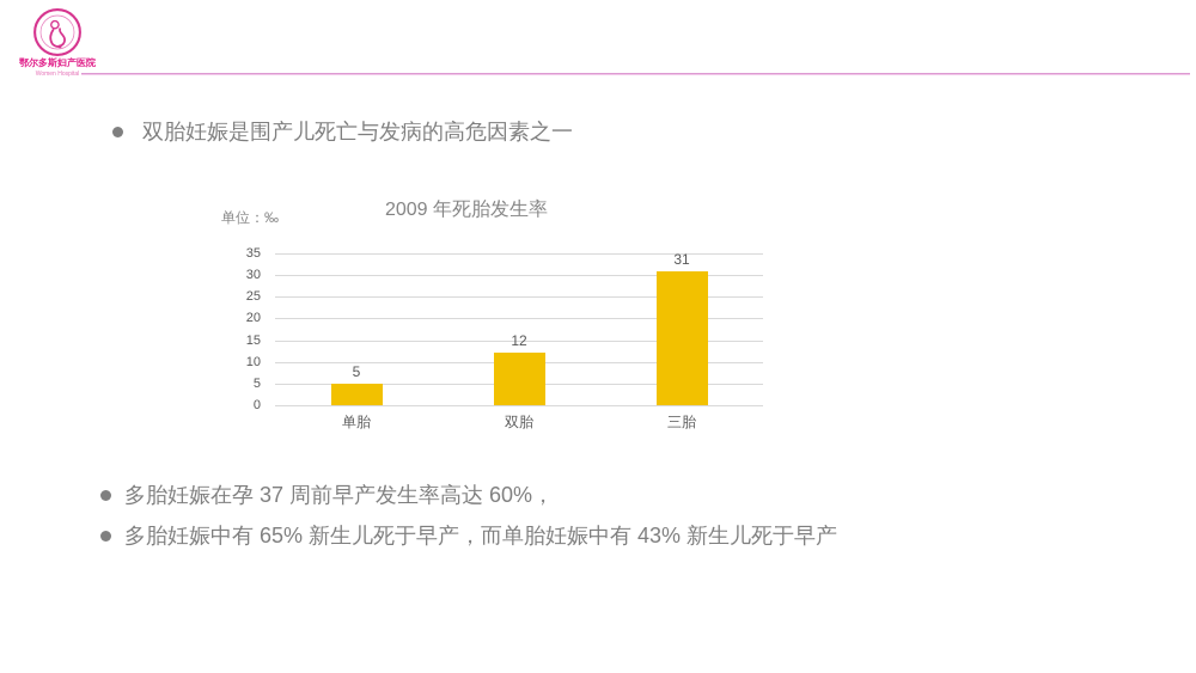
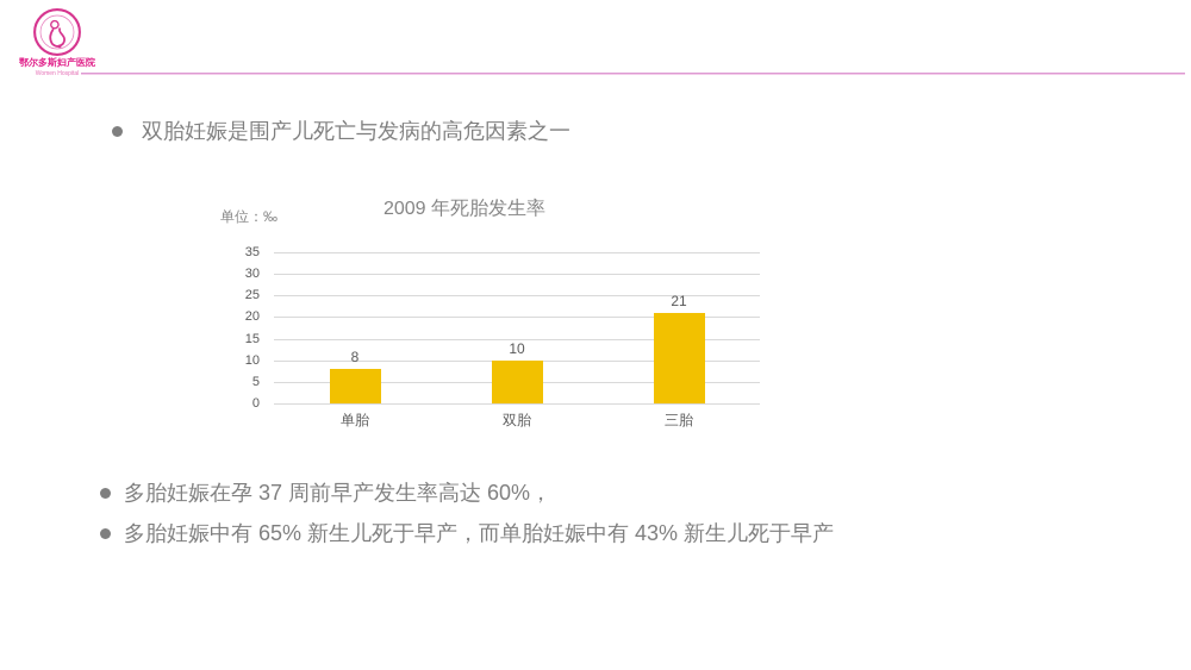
单胎: 5 -> 8
双胎: 12 -> 10
三胎: 31 -> 21
